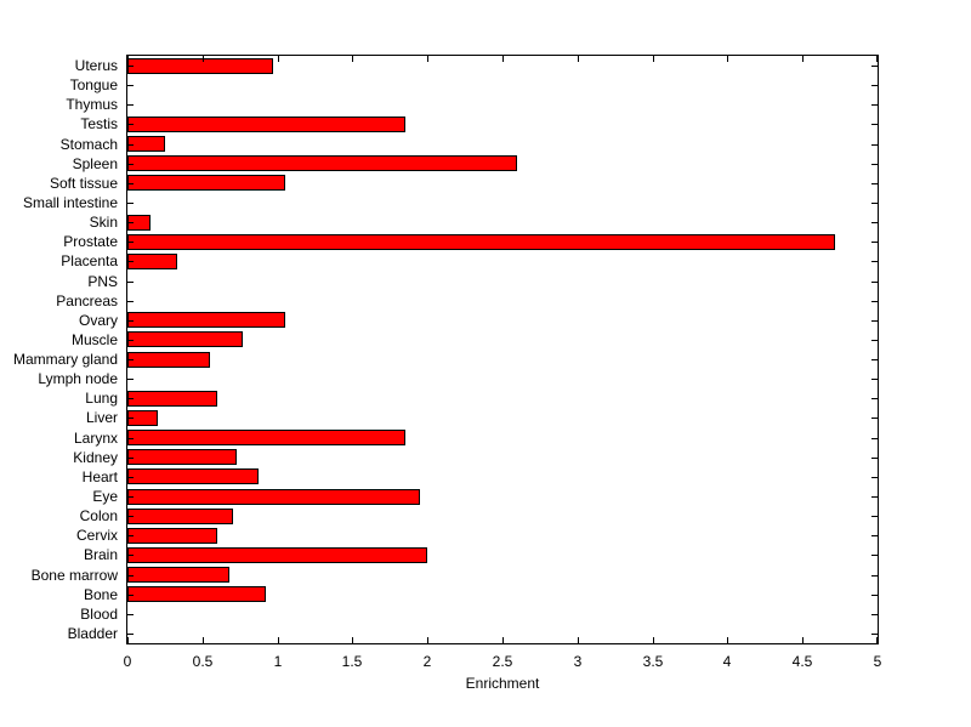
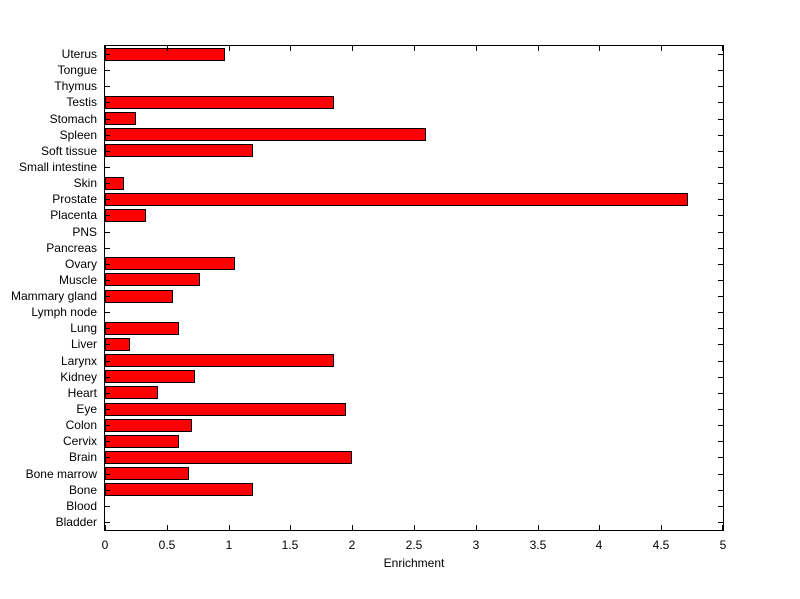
Soft tissue: 1.05 -> 1.20
Heart: 0.87 -> 0.43
Bone: 0.92 -> 1.20
